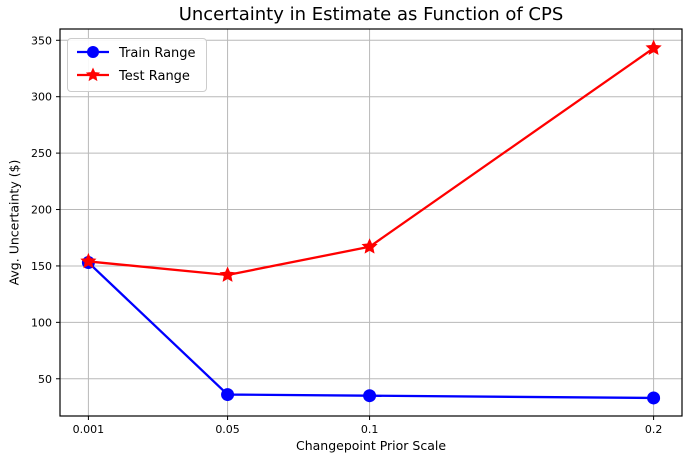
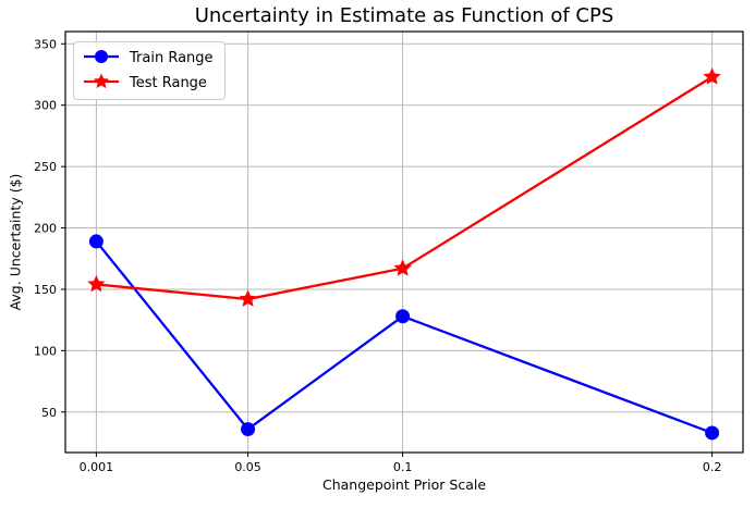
Train Range/0.001: 153 -> 189
Train Range/0.1: 35 -> 128
Test Range/0.2: 343 -> 323
